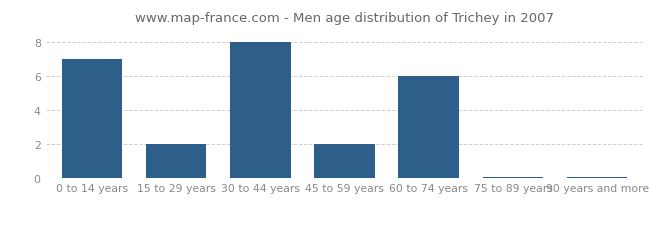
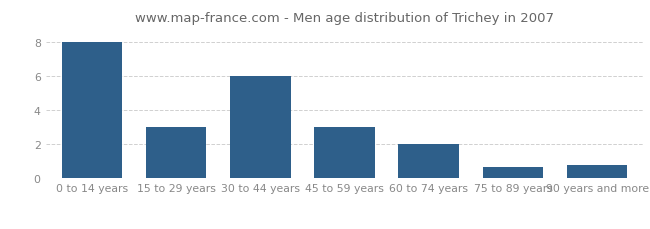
0 to 14 years: 7.0 -> 8.0
15 to 29 years: 2.0 -> 3.0
30 to 44 years: 8.0 -> 6.0
45 to 59 years: 2.0 -> 3.0
60 to 74 years: 6.0 -> 2.0
75 to 89 years: 0.1 -> 0.7
90 years and more: 0.1 -> 0.8
